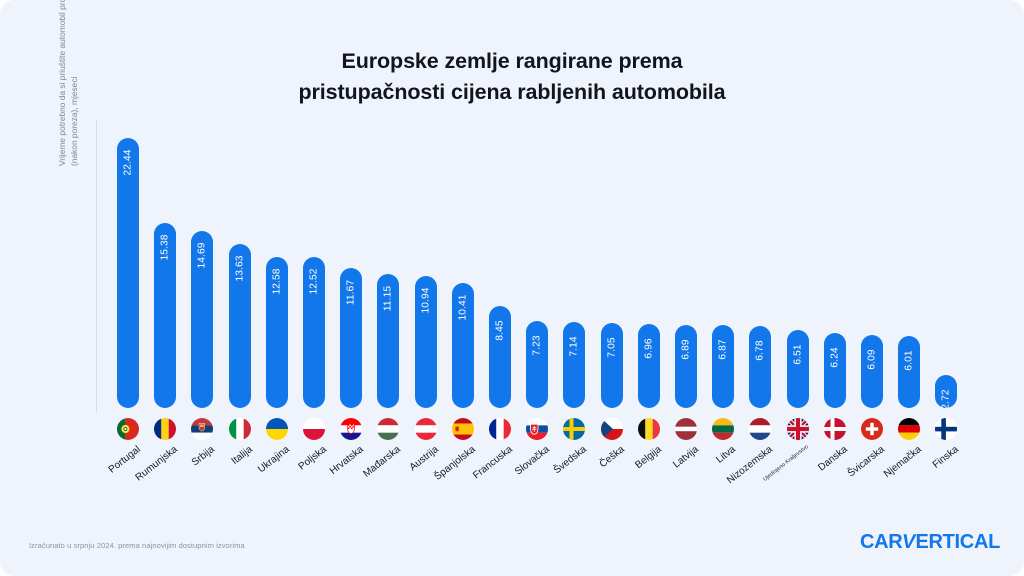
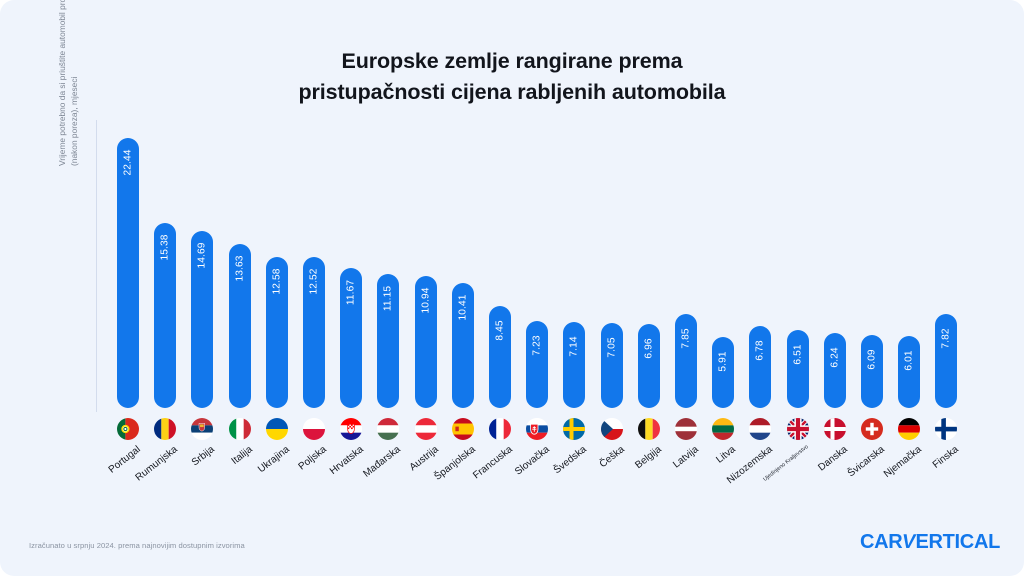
Latvija: 6.89 -> 7.85
Litva: 6.87 -> 5.91
Finska: 2.72 -> 7.82
